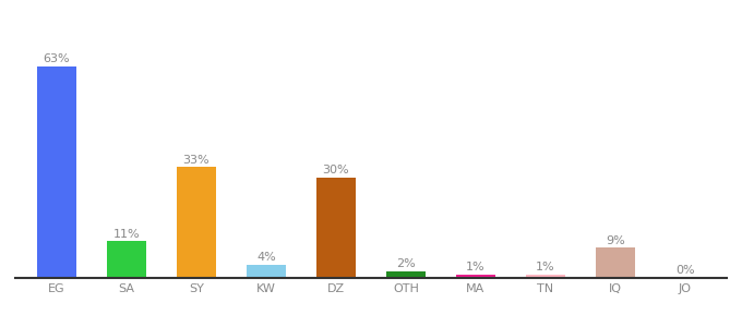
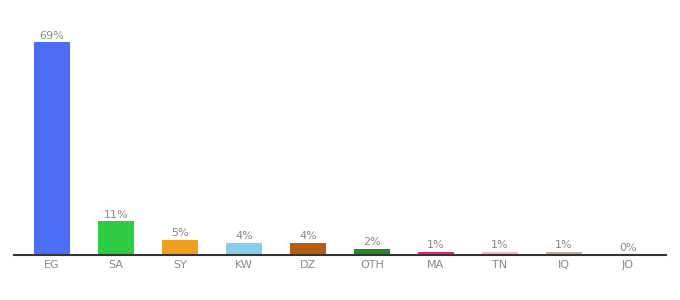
EG: 63% -> 69%
SY: 33% -> 5%
DZ: 30% -> 4%
IQ: 9% -> 1%
